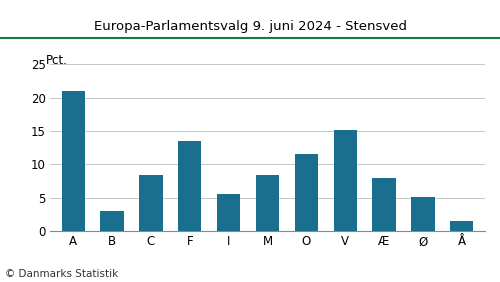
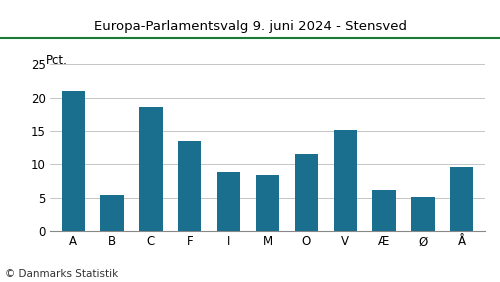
B: 3.1 -> 5.4
C: 8.4 -> 18.6
I: 5.5 -> 8.8
Æ: 7.9 -> 6.2
Å: 1.6 -> 9.6
